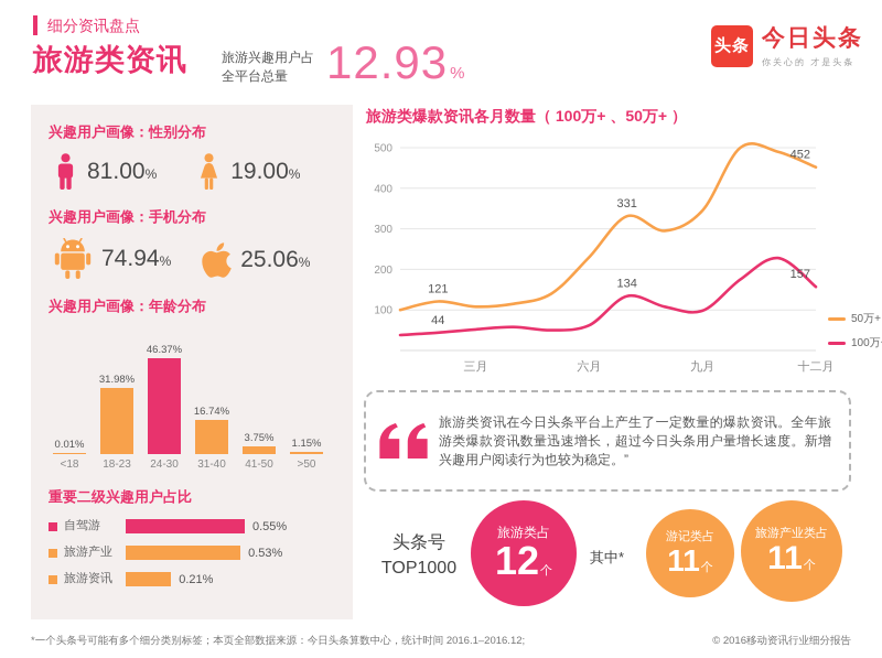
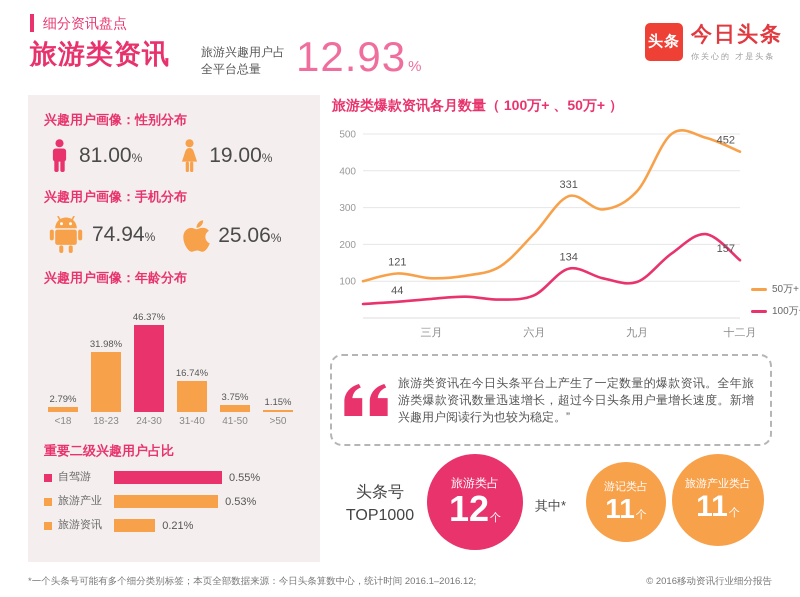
兴趣用户画像：年龄分布/<18: 0.01% -> 2.79%
